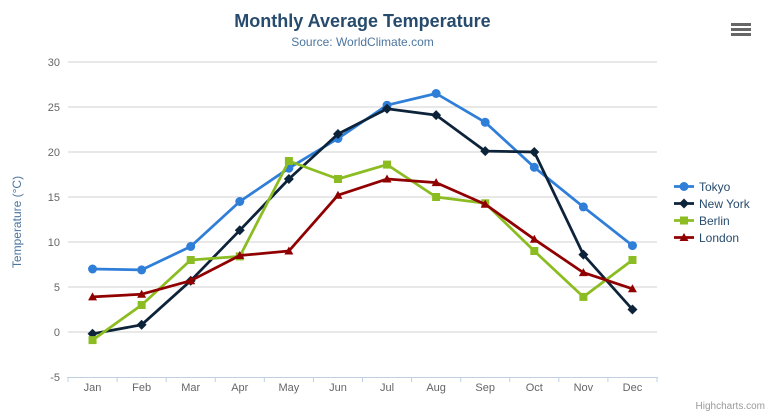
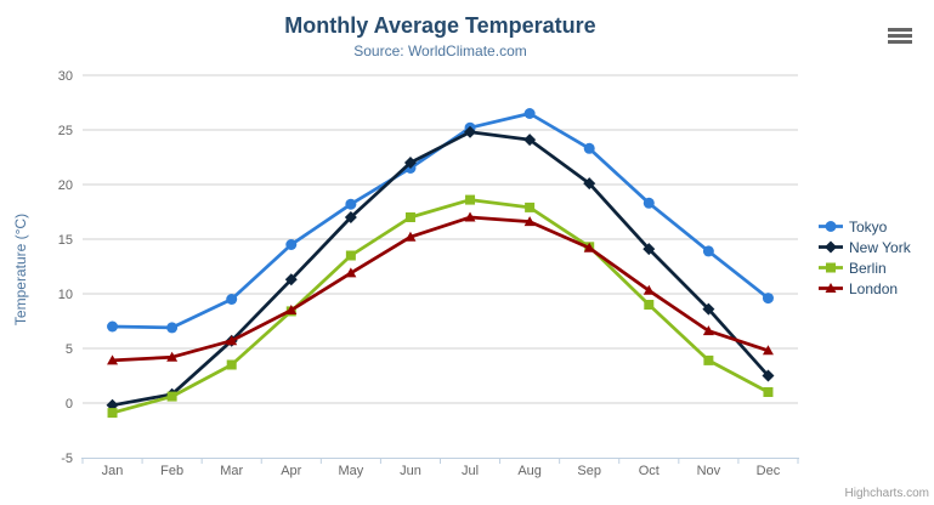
Berlin/Feb: 3 -> 1
Berlin/Mar: 8 -> 4
Berlin/May: 19 -> 14
London/May: 9 -> 12
Berlin/Aug: 15 -> 18
New York/Oct: 20 -> 14
Berlin/Dec: 8 -> 1
